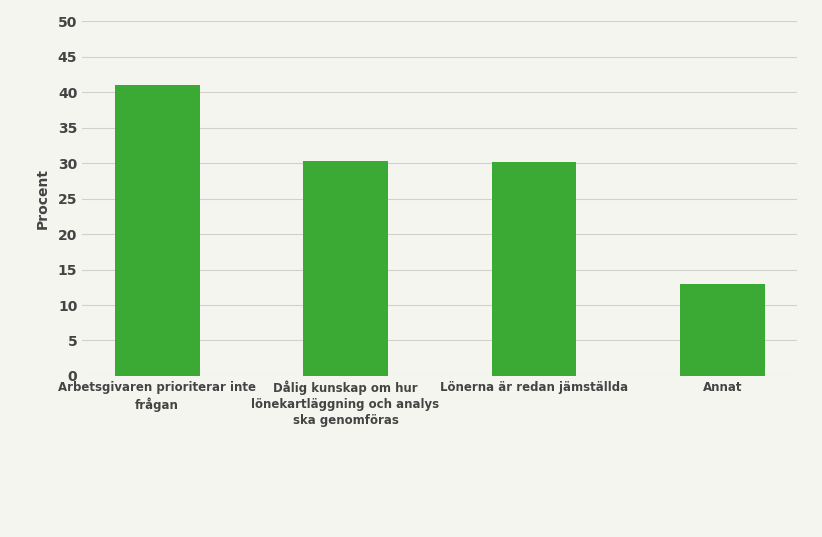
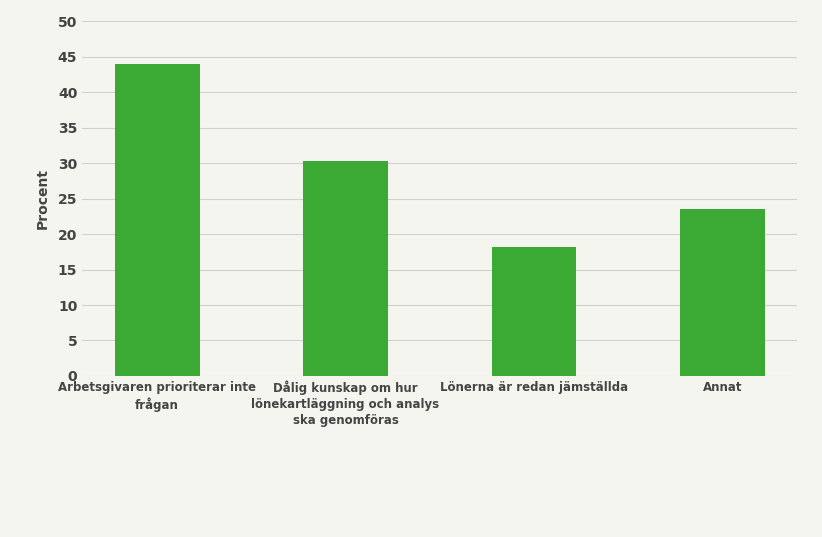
Arbetsgivaren prioriterar inte frågan: 41.0 -> 44.0
Lönerna är redan jämställda: 30.2 -> 18.2
Annat: 13.0 -> 23.5
